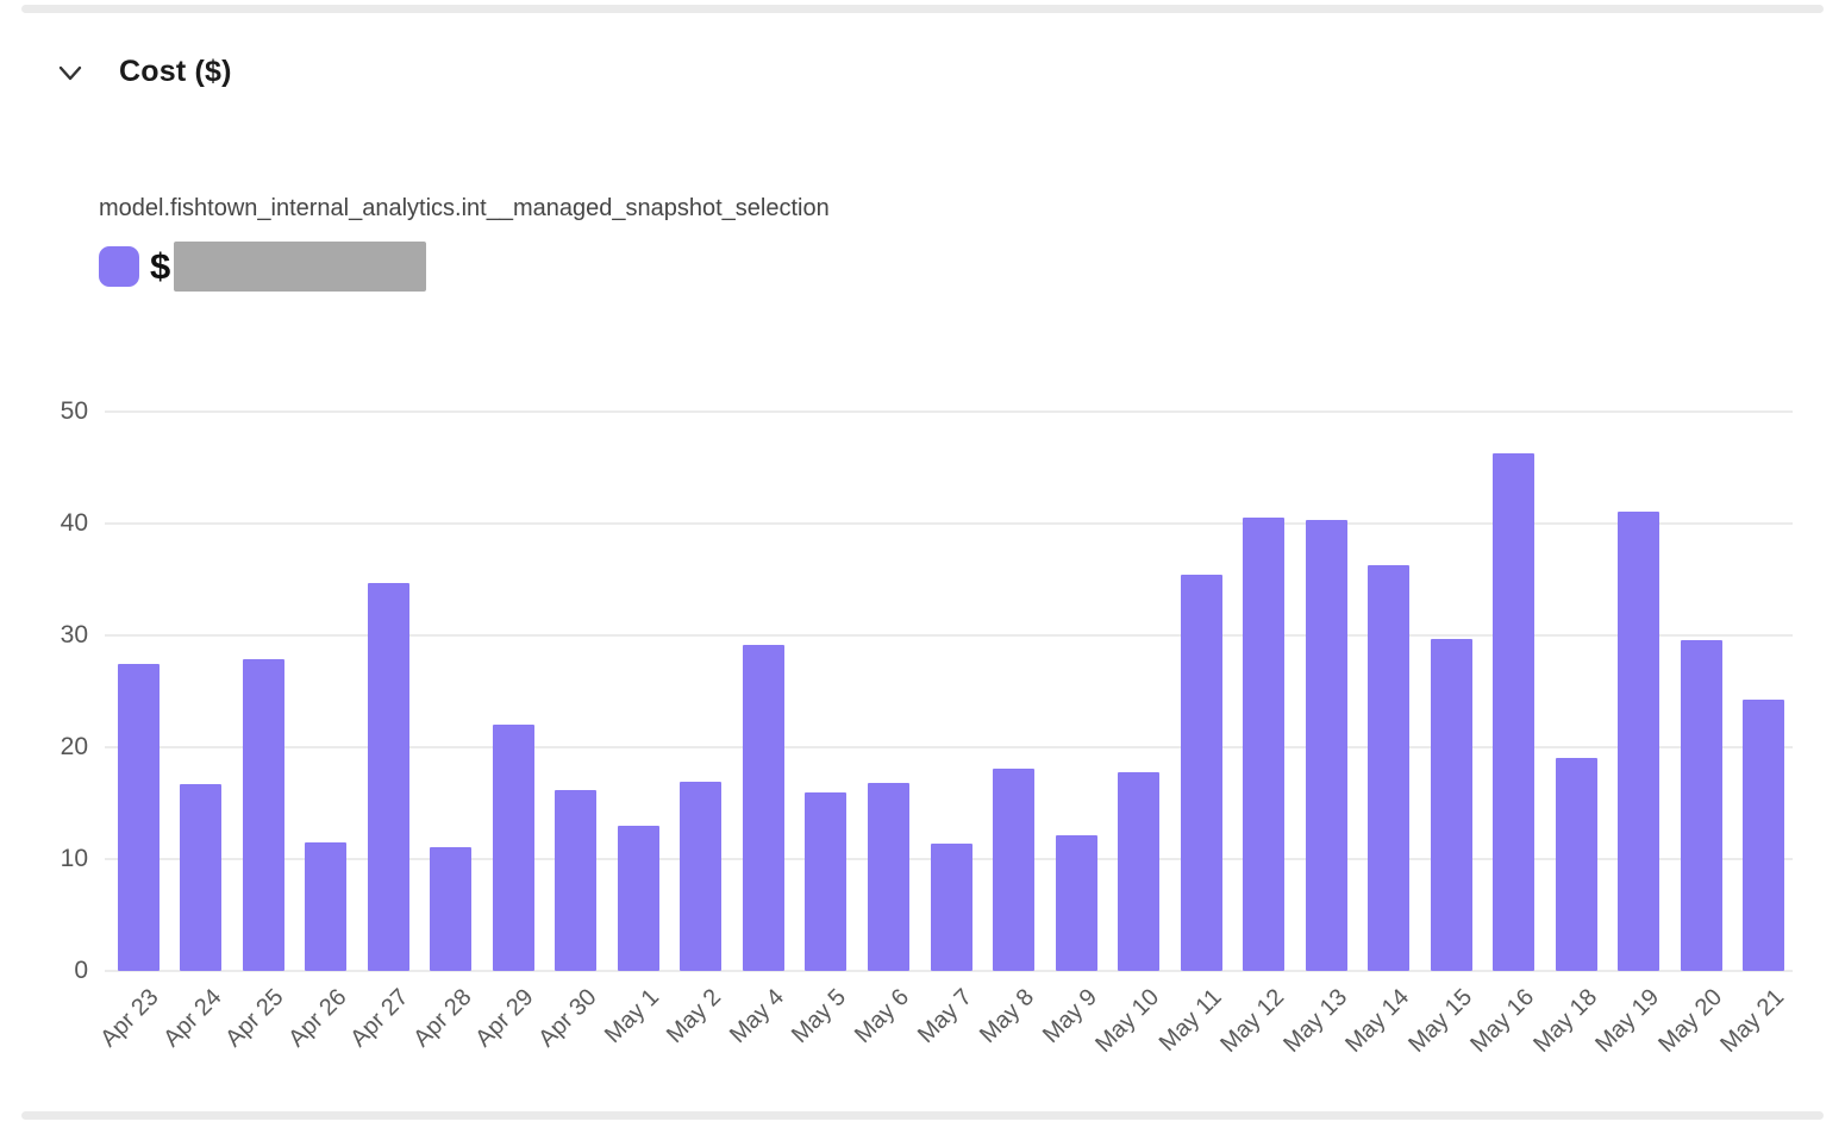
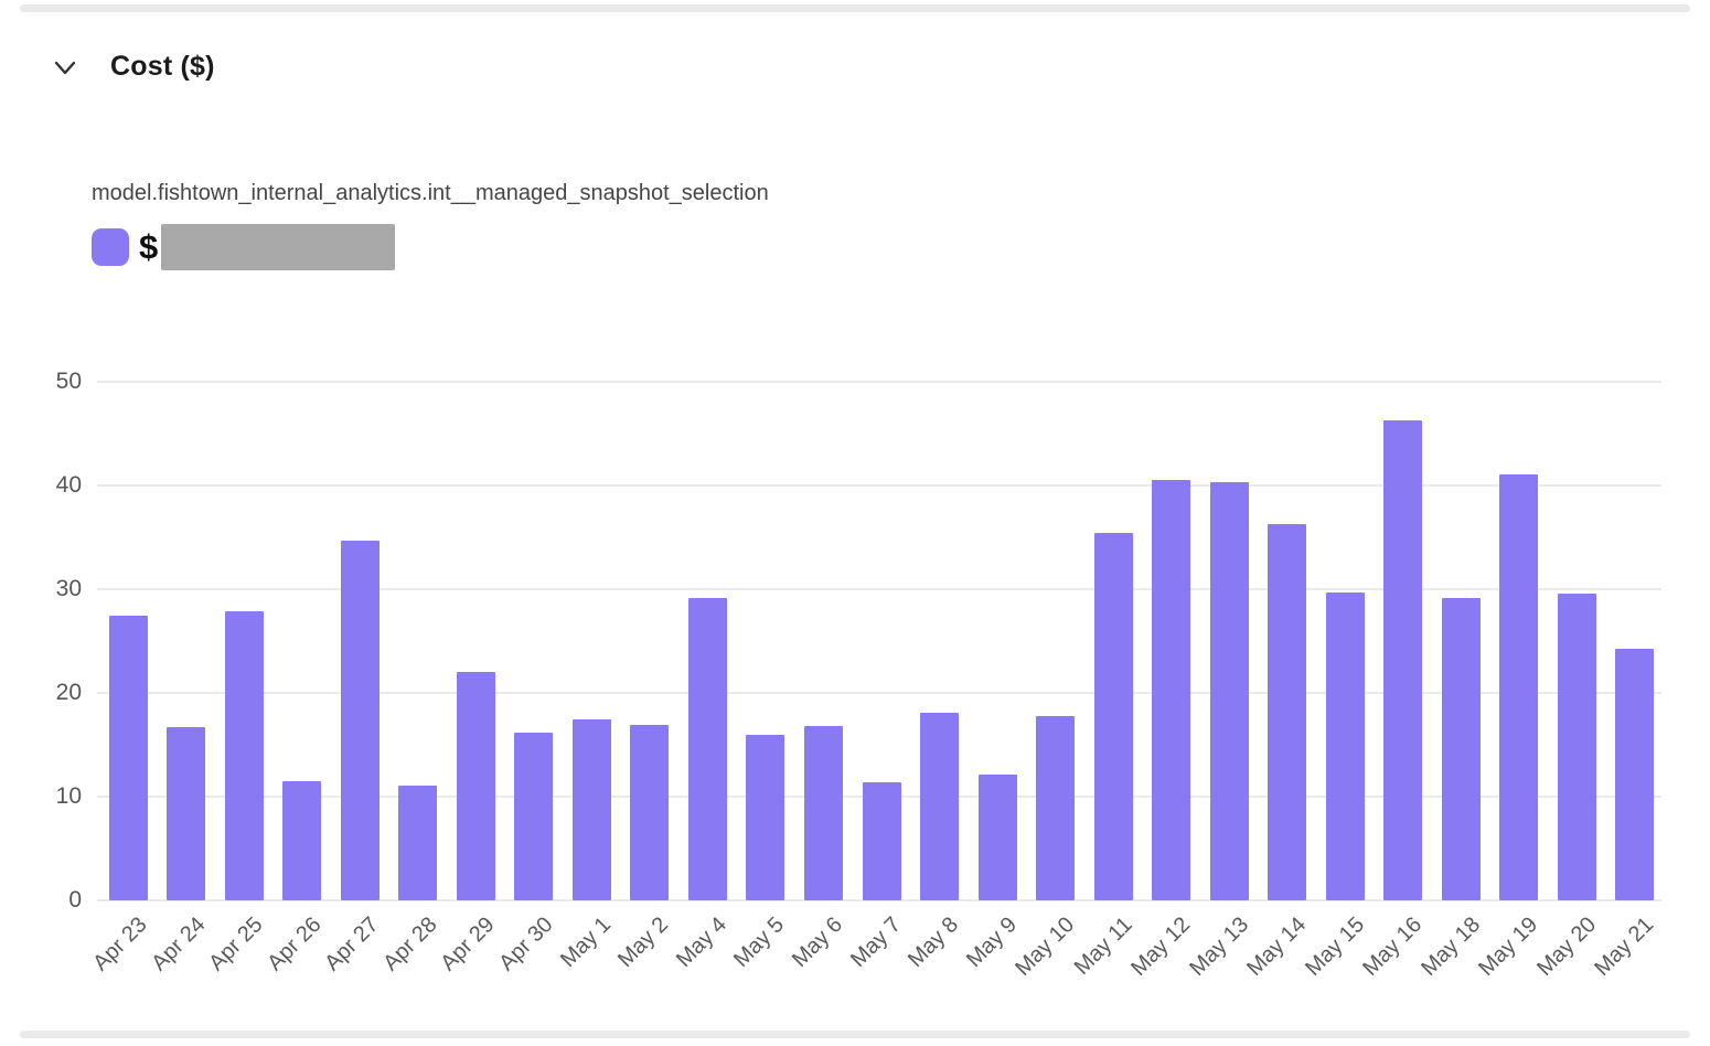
May 1: 13 -> 17
May 18: 19 -> 29
